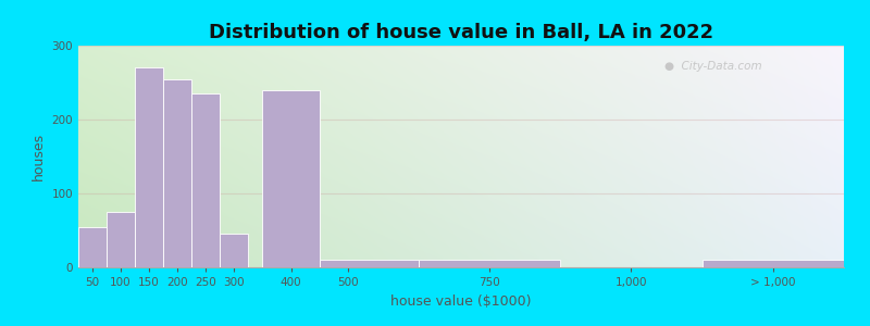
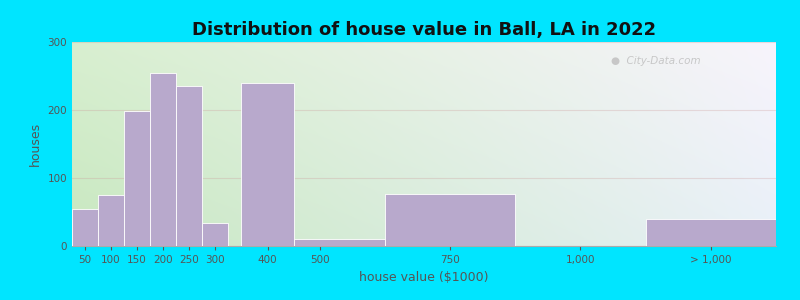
150: 270 -> 198
300: 45 -> 34
750: 10 -> 76
> 1,000: 10 -> 40
